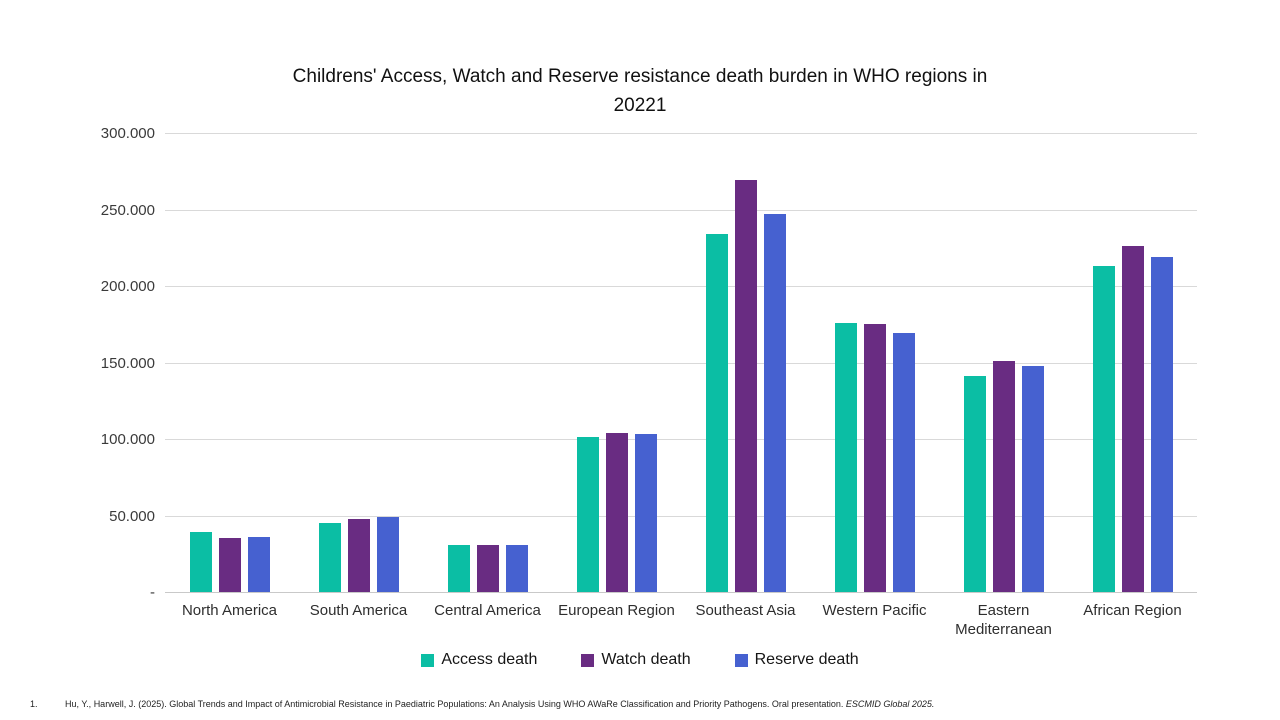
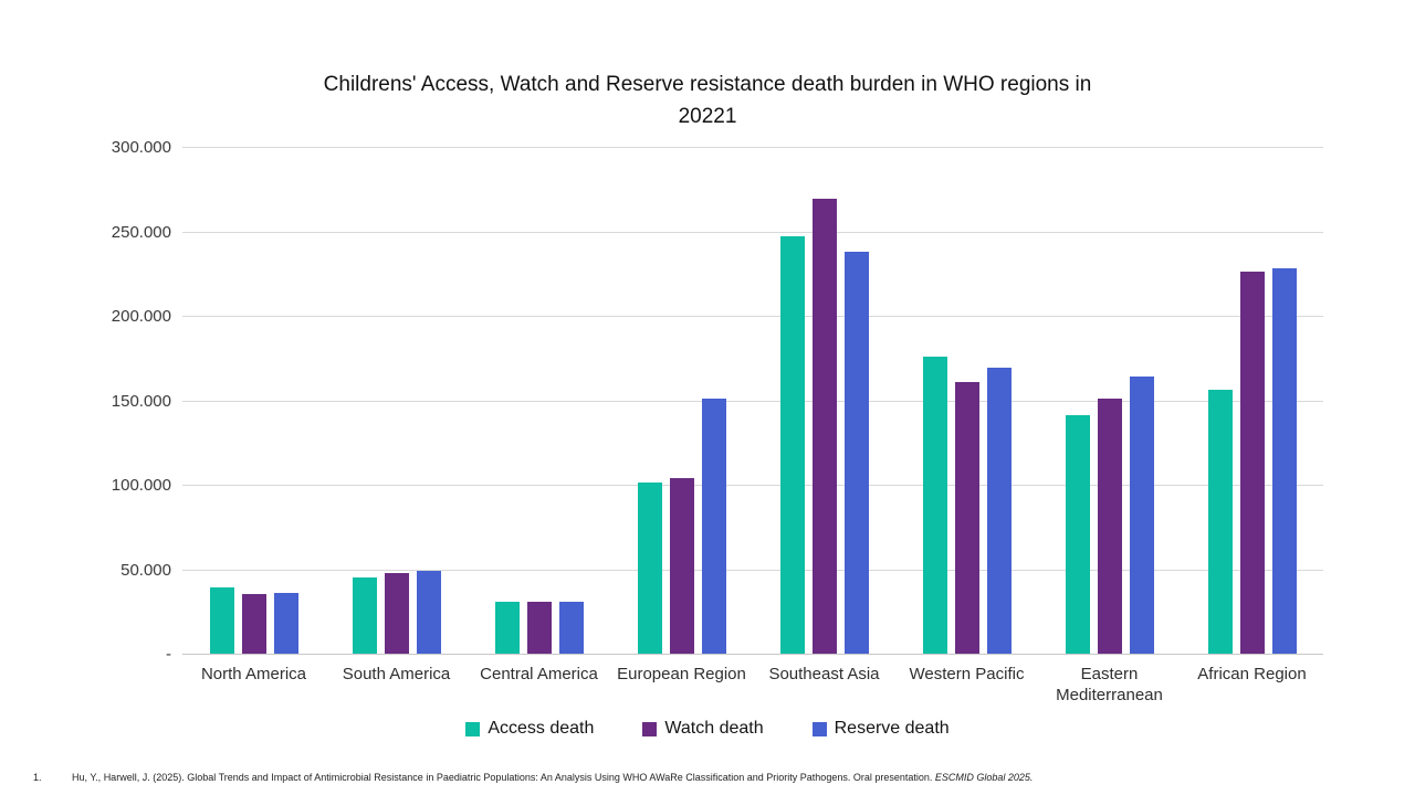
Reserve death/European Region: 103000 -> 151000
Access death/Southeast Asia: 234000 -> 247000
Reserve death/Southeast Asia: 247000 -> 238000
Watch death/Western Pacific: 175000 -> 161000
Reserve death/Eastern Mediterranean: 148000 -> 164000
Access death/African Region: 213000 -> 156000
Reserve death/African Region: 219000 -> 228000
